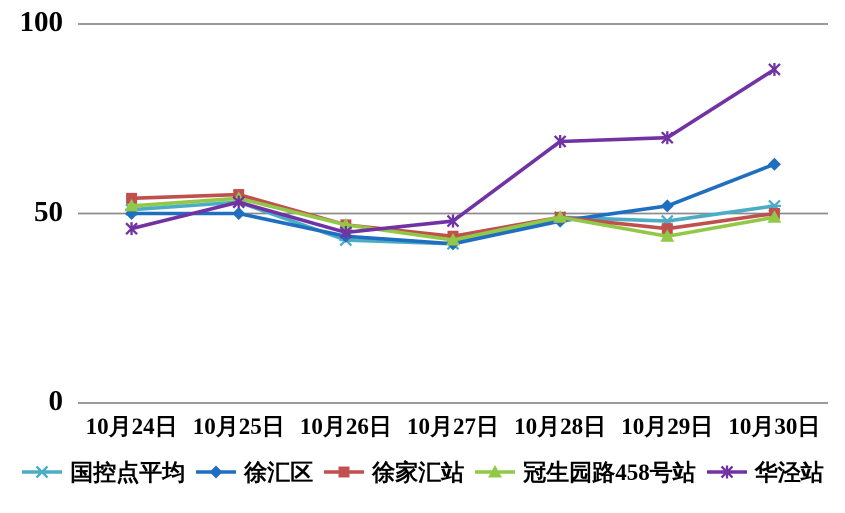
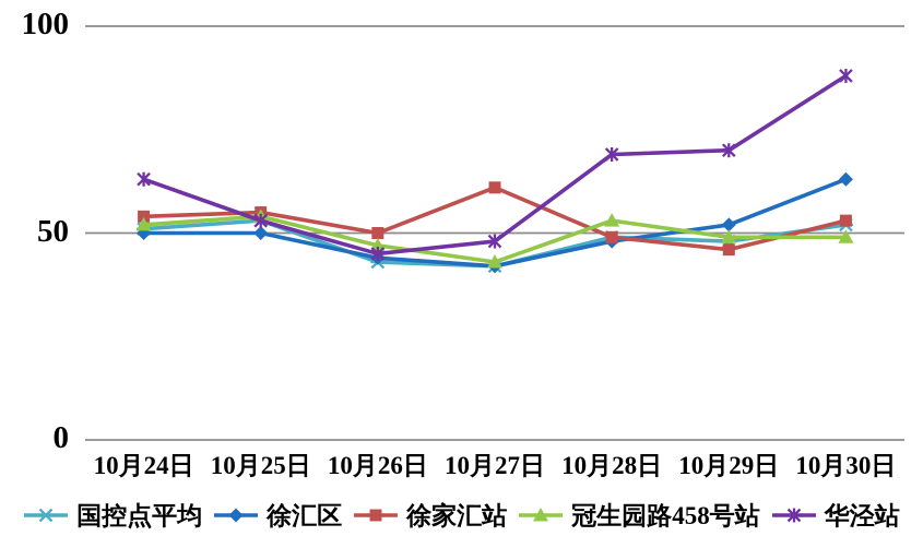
华泾站/10月24日: 46 -> 63
徐家汇站/10月26日: 47 -> 50
徐家汇站/10月27日: 44 -> 61
冠生园路458号站/10月28日: 49 -> 53
冠生园路458号站/10月29日: 44 -> 49
徐家汇站/10月30日: 50 -> 53
